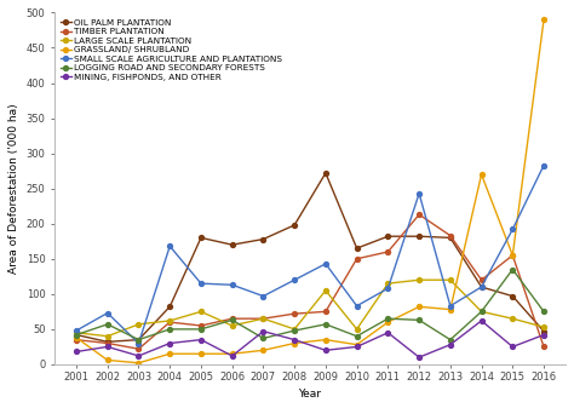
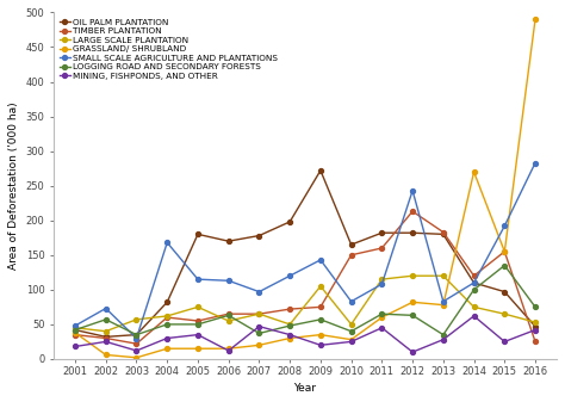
LOGGING ROAD AND SECONDARY FORESTS/2014: 75 -> 100
